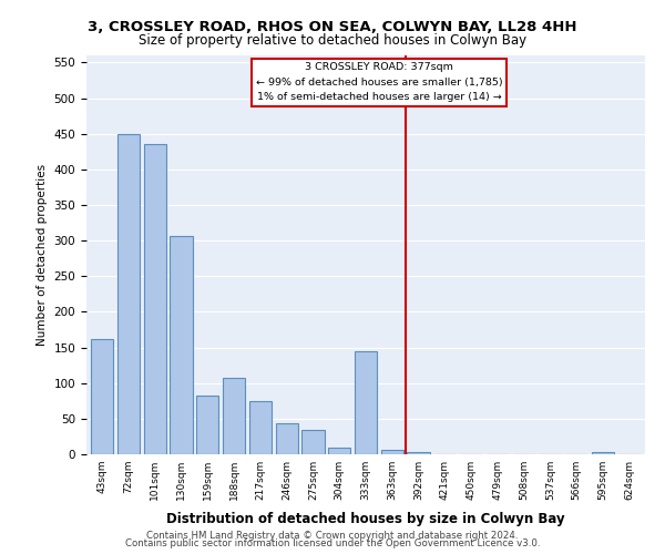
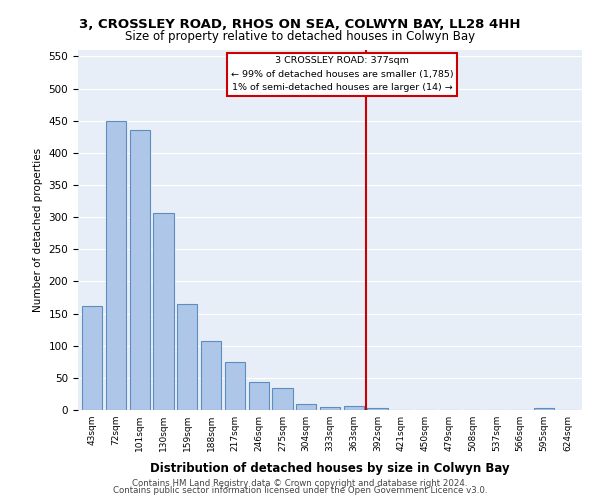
159sqm: 82 -> 165
333sqm: 144 -> 5
